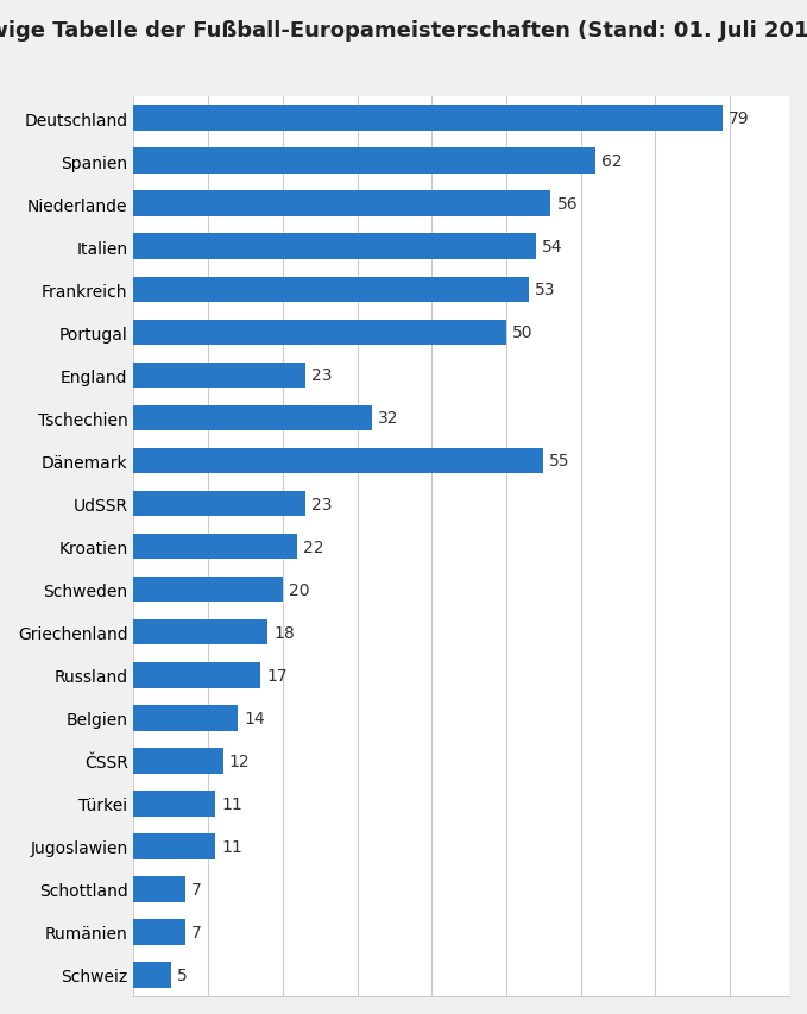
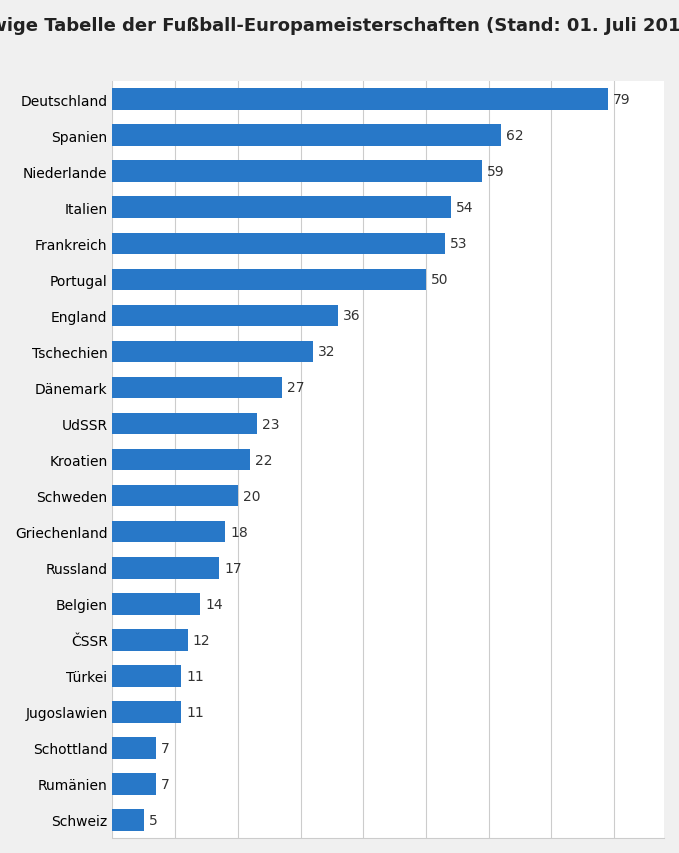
Niederlande: 56 -> 59
England: 23 -> 36
Dänemark: 55 -> 27
